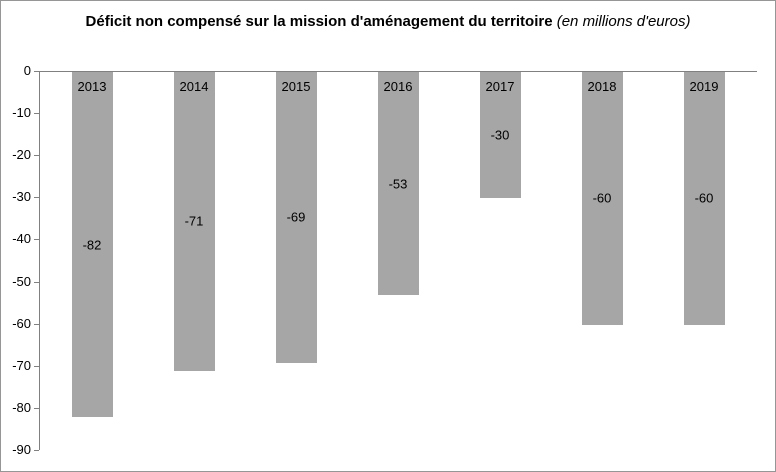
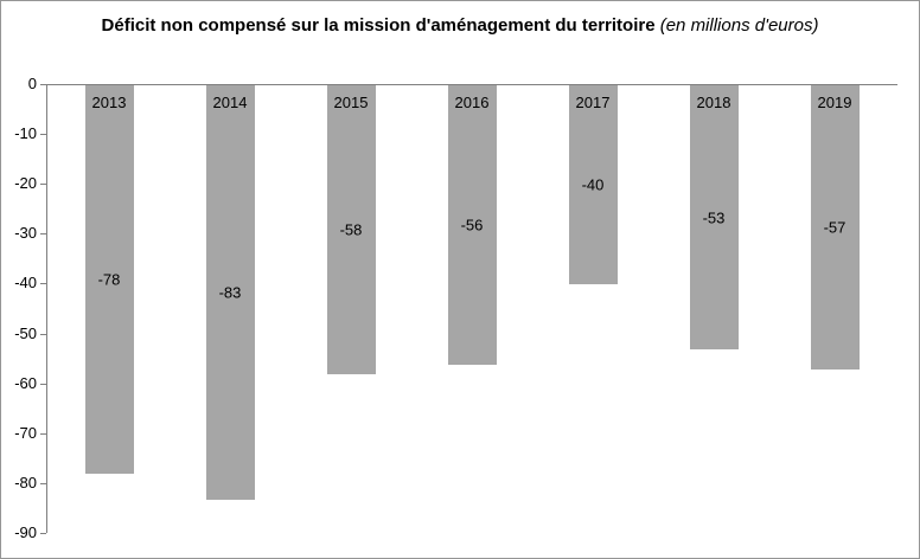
2013: -82 -> -78
2014: -71 -> -83
2015: -69 -> -58
2016: -53 -> -56
2017: -30 -> -40
2018: -60 -> -53
2019: -60 -> -57
